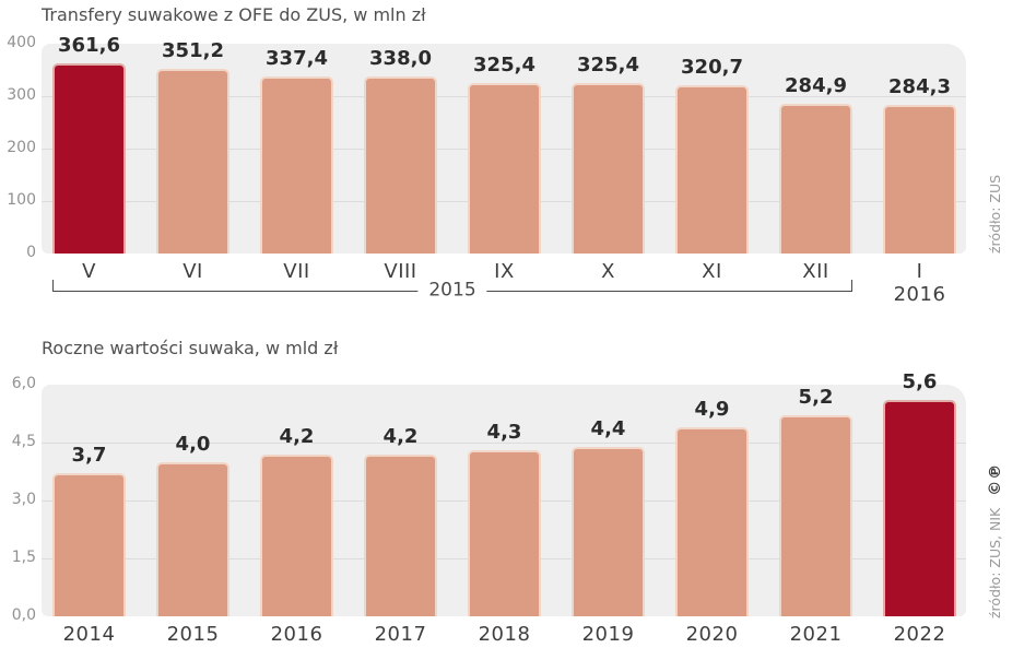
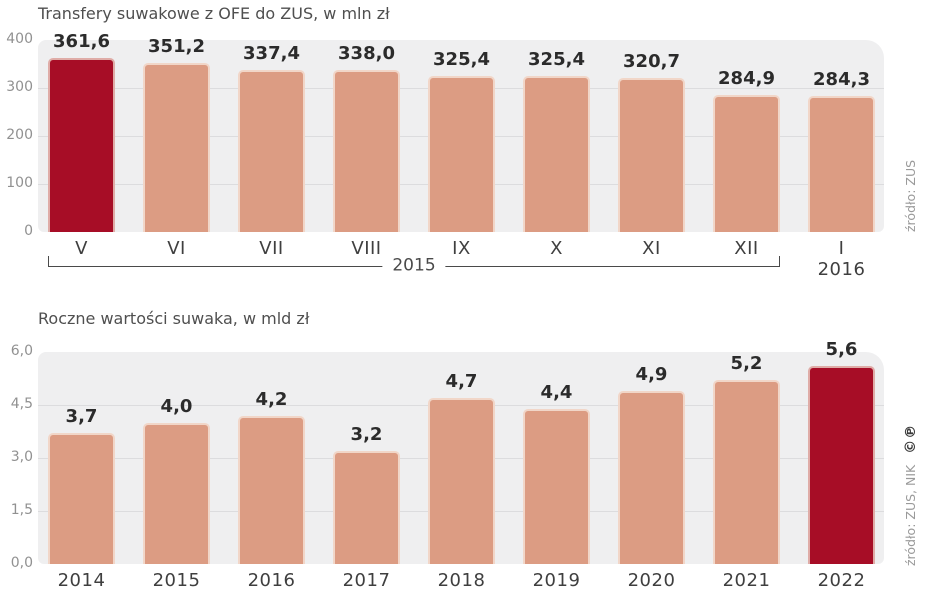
Roczne wartości suwaka, w mld zł/2017: 4,2 -> 3,2
Roczne wartości suwaka, w mld zł/2018: 4,3 -> 4,7
